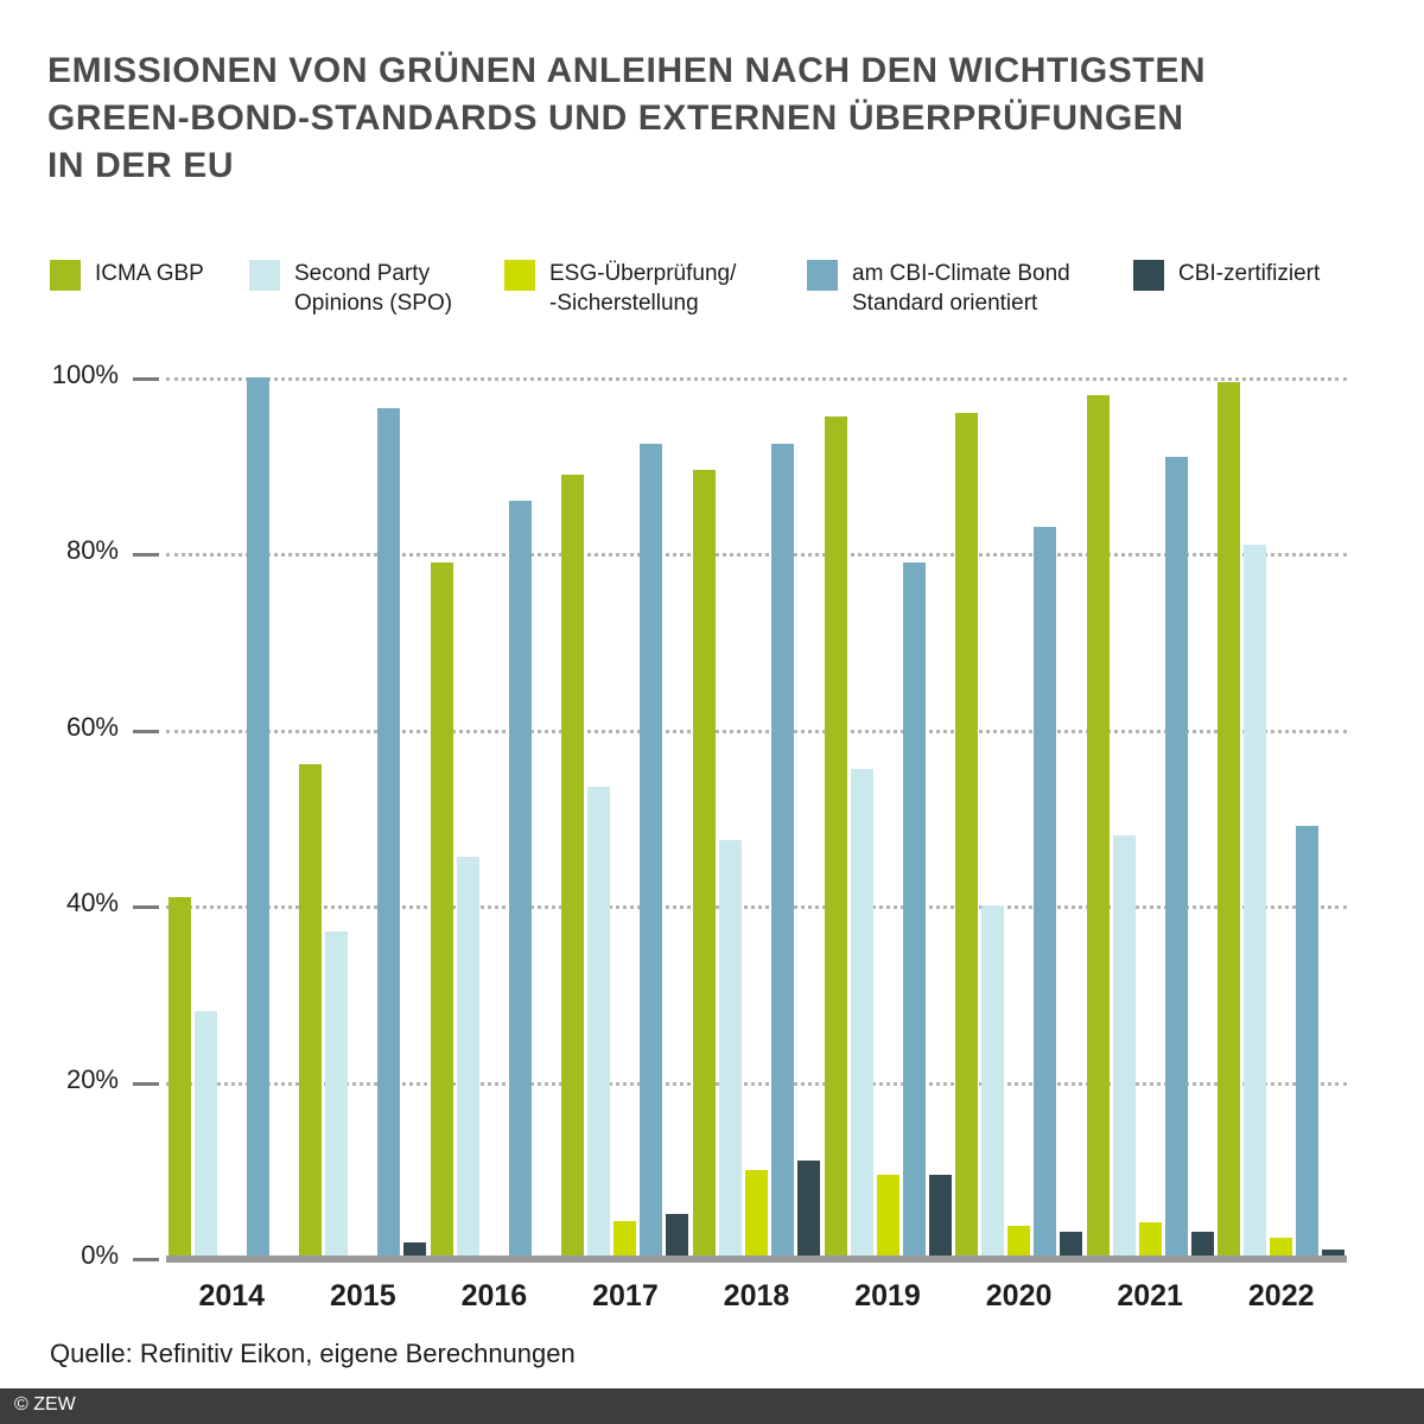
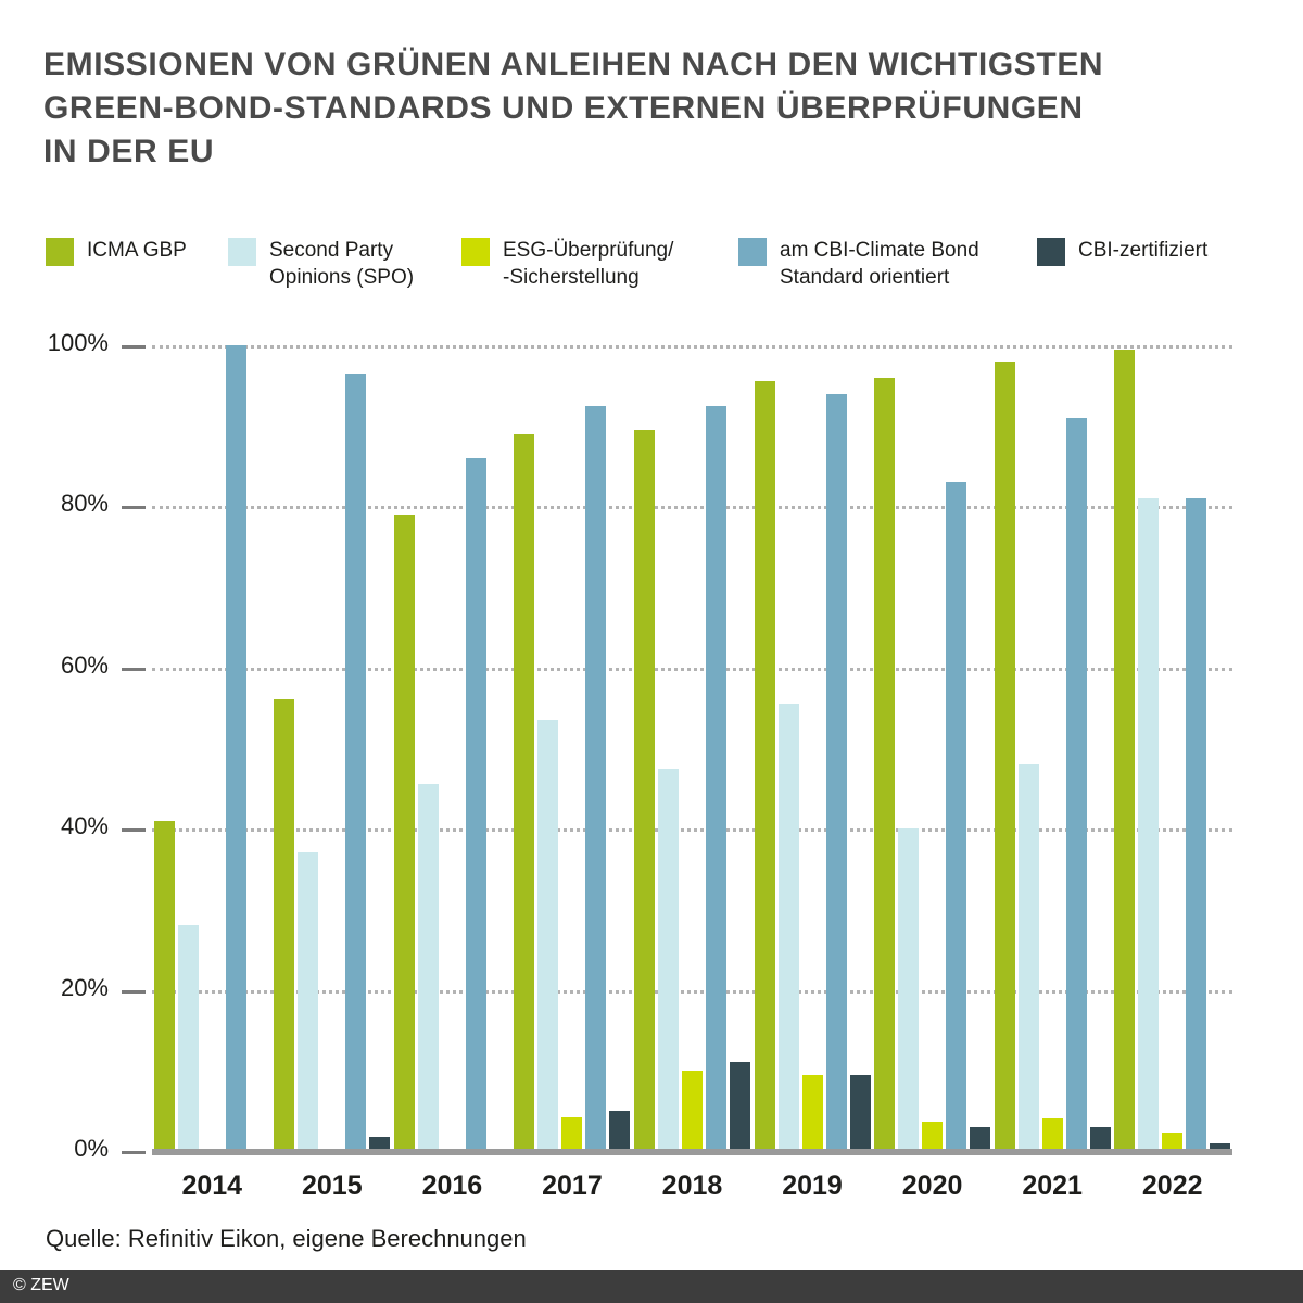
am CBI-Climate Bond Standard orientiert/2019: 79% -> 94%
am CBI-Climate Bond Standard orientiert/2022: 49% -> 81%
